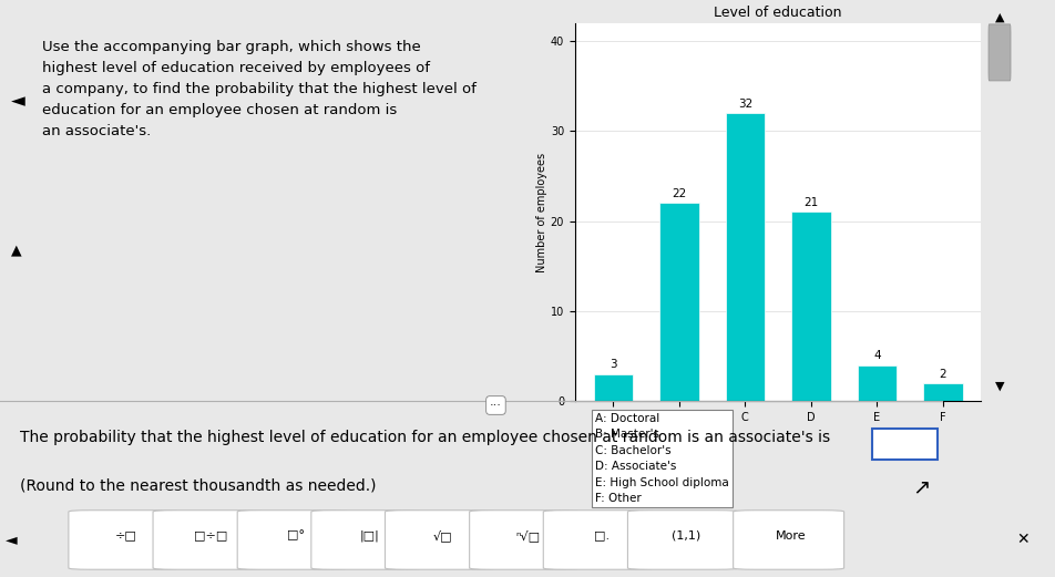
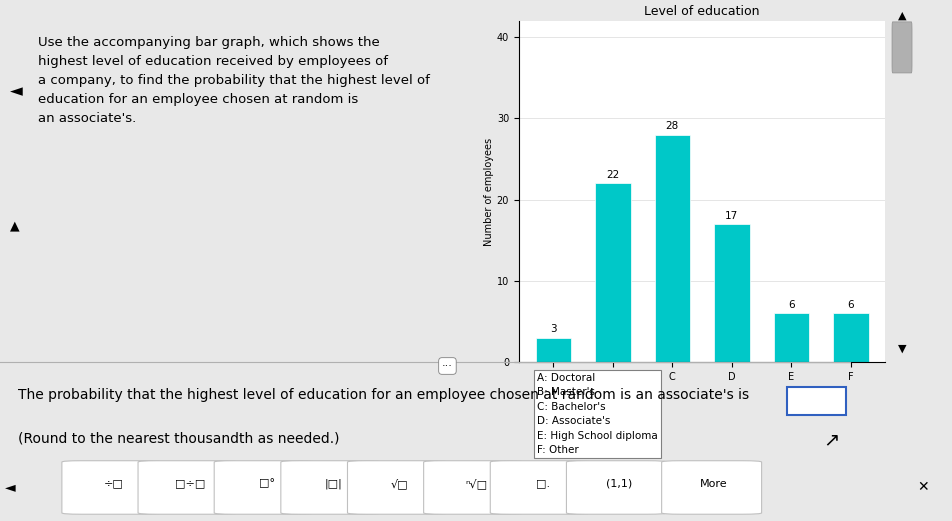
C: 32 -> 28
D: 21 -> 17
E: 4 -> 6
F: 2 -> 6
